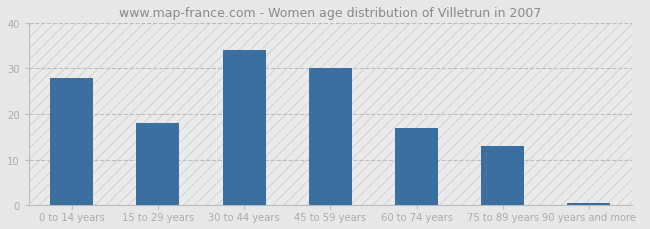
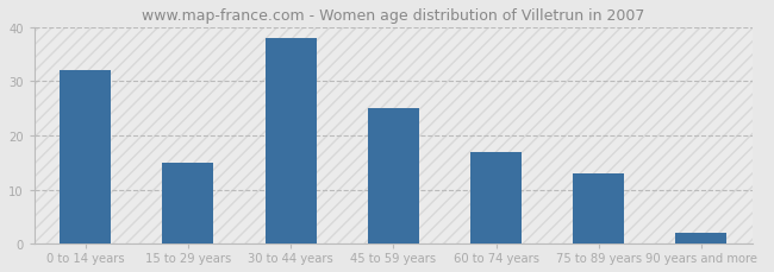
0 to 14 years: 28.0 -> 32.0
15 to 29 years: 18.0 -> 15.0
30 to 44 years: 34.0 -> 38.0
45 to 59 years: 30.0 -> 25.0
90 years and more: 0.5 -> 2.0
